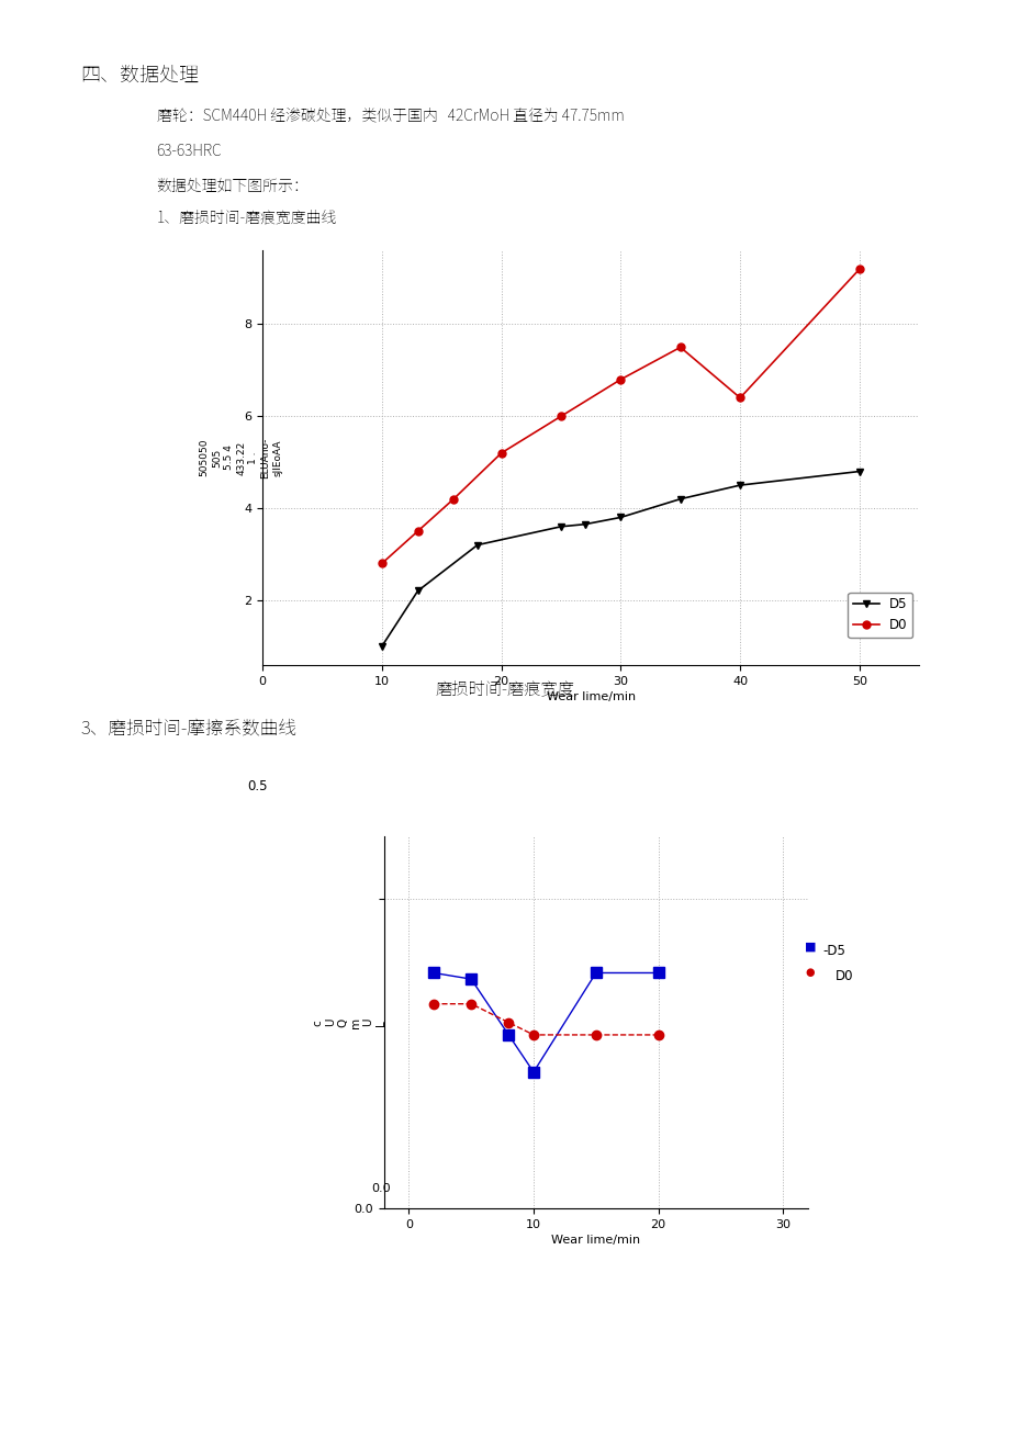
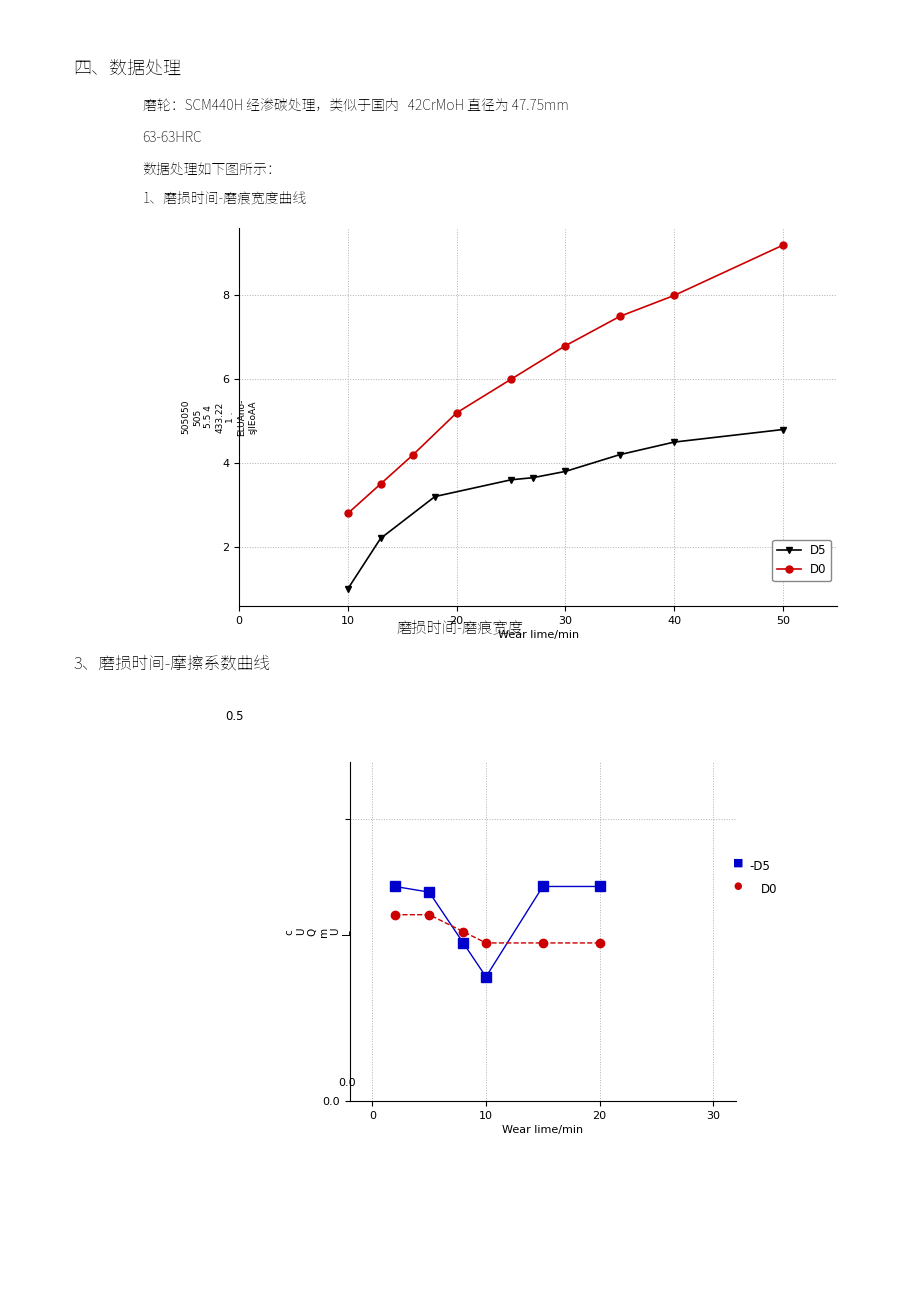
D0/40: 6.4 -> 8.0
